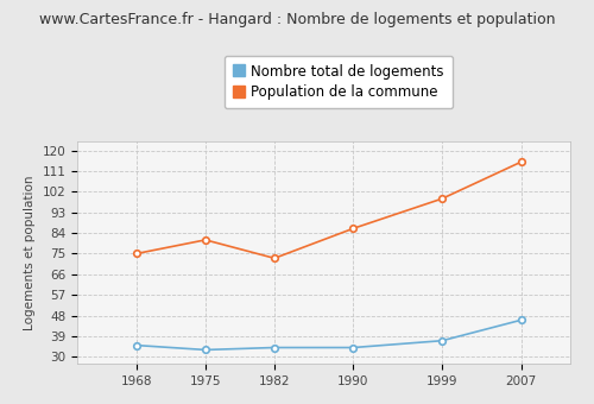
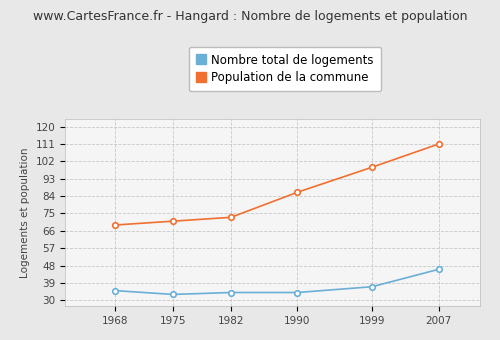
Population de la commune/1968: 75 -> 69
Population de la commune/1975: 81 -> 71
Population de la commune/2007: 115 -> 111
